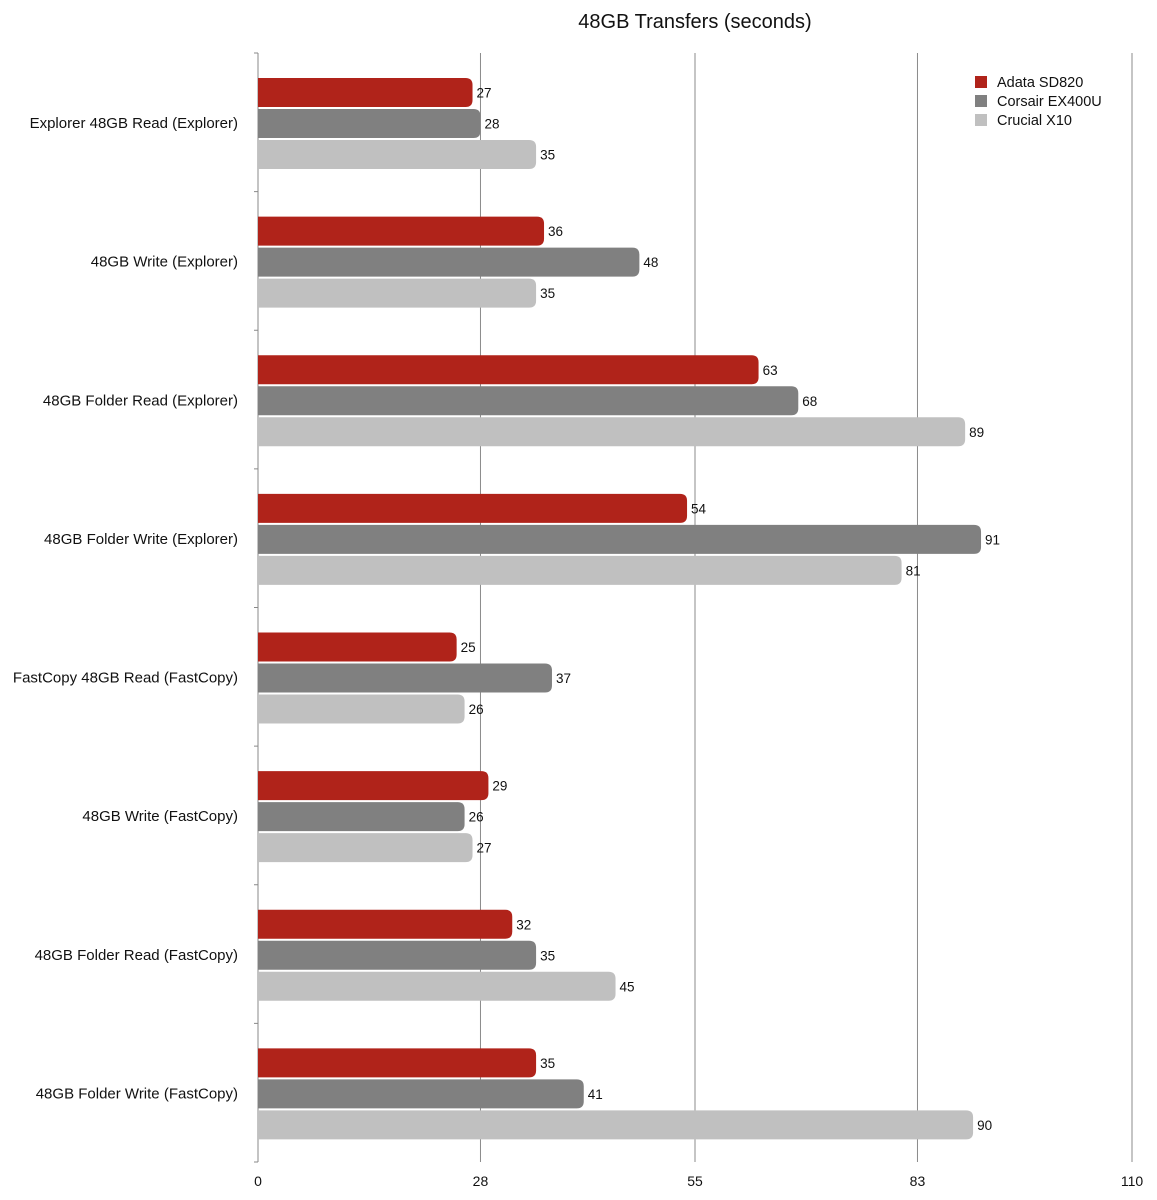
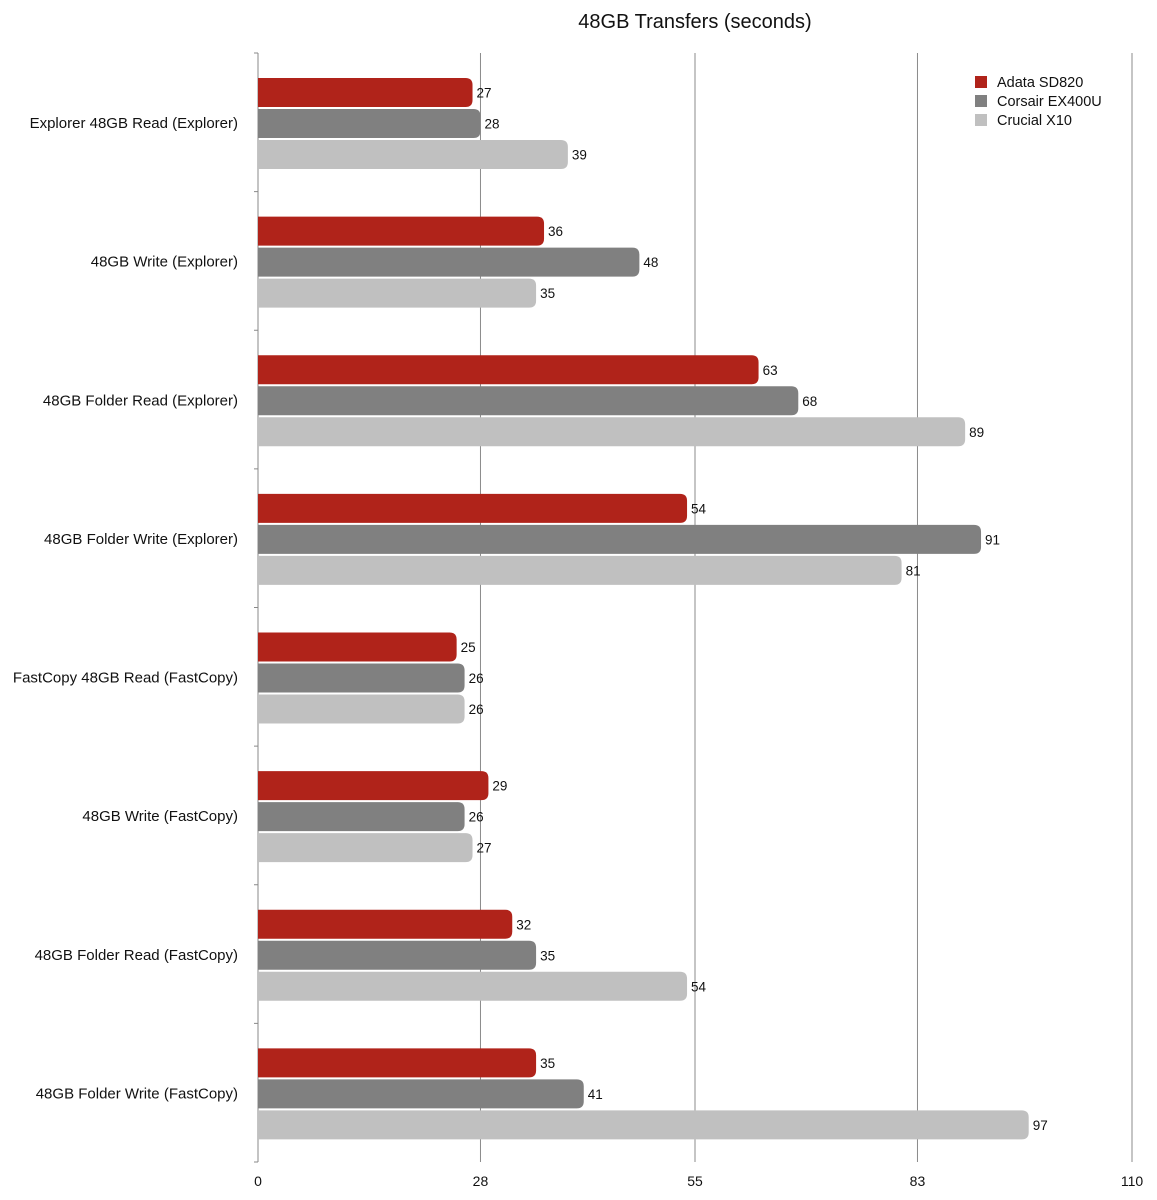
Crucial X10/Explorer 48GB Read (Explorer): 35 -> 39
Corsair EX400U/FastCopy 48GB Read (FastCopy): 37 -> 26
Crucial X10/48GB Folder Read (FastCopy): 45 -> 54
Crucial X10/48GB Folder Write (FastCopy): 90 -> 97
